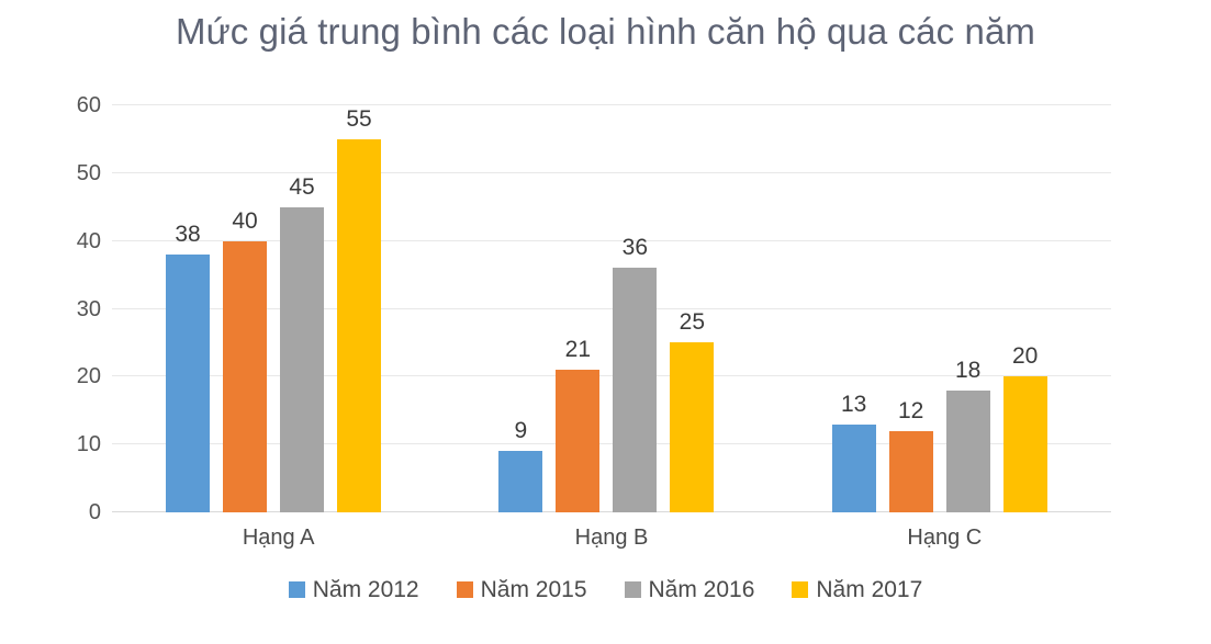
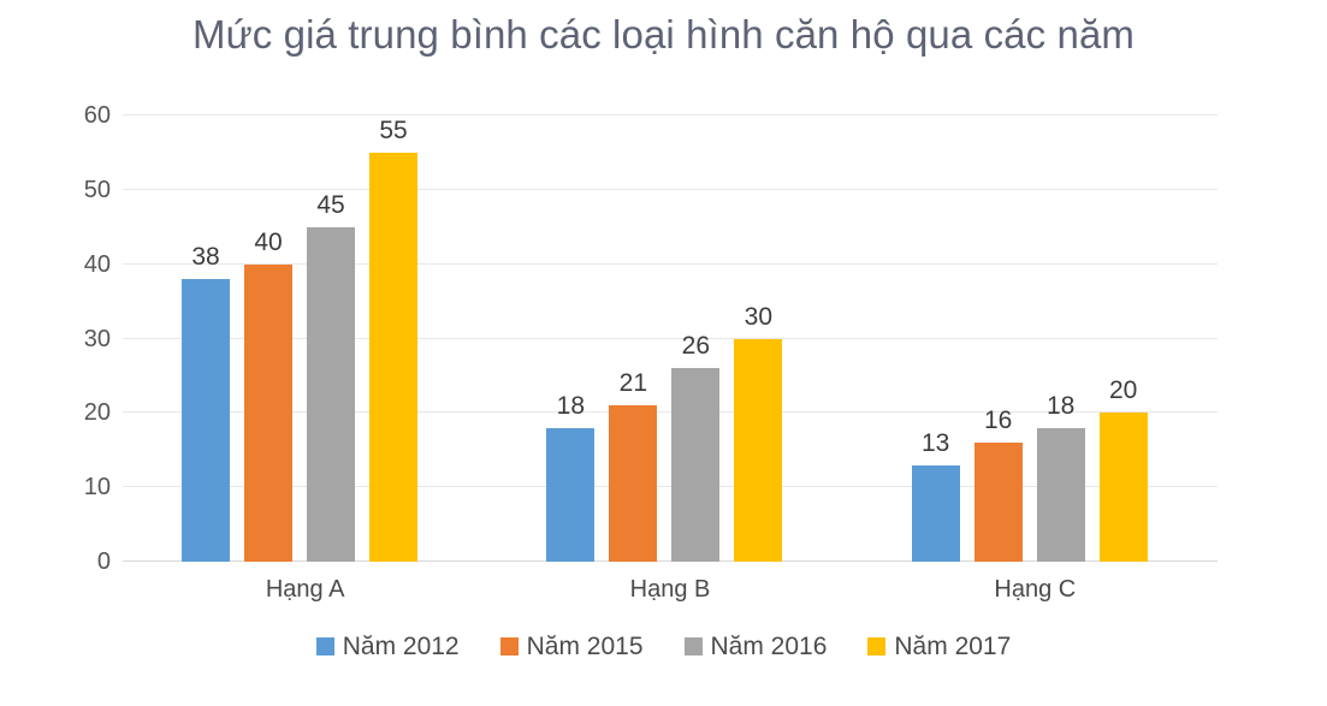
Năm 2012/Hạng B: 9 -> 18
Năm 2016/Hạng B: 36 -> 26
Năm 2017/Hạng B: 25 -> 30
Năm 2015/Hạng C: 12 -> 16
